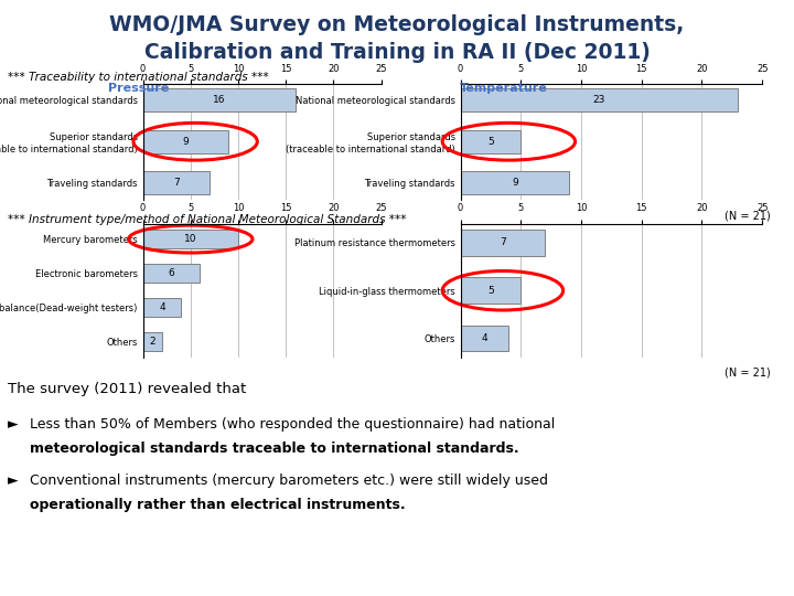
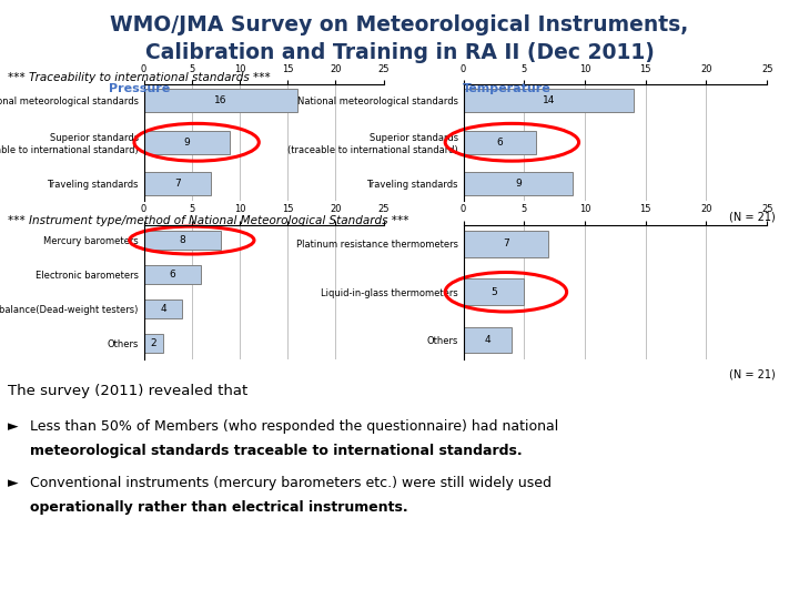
National meteorological standards: 23 -> 14
Superior standards (traceable to international standard): 5 -> 6
Mercury barometers: 10 -> 8
